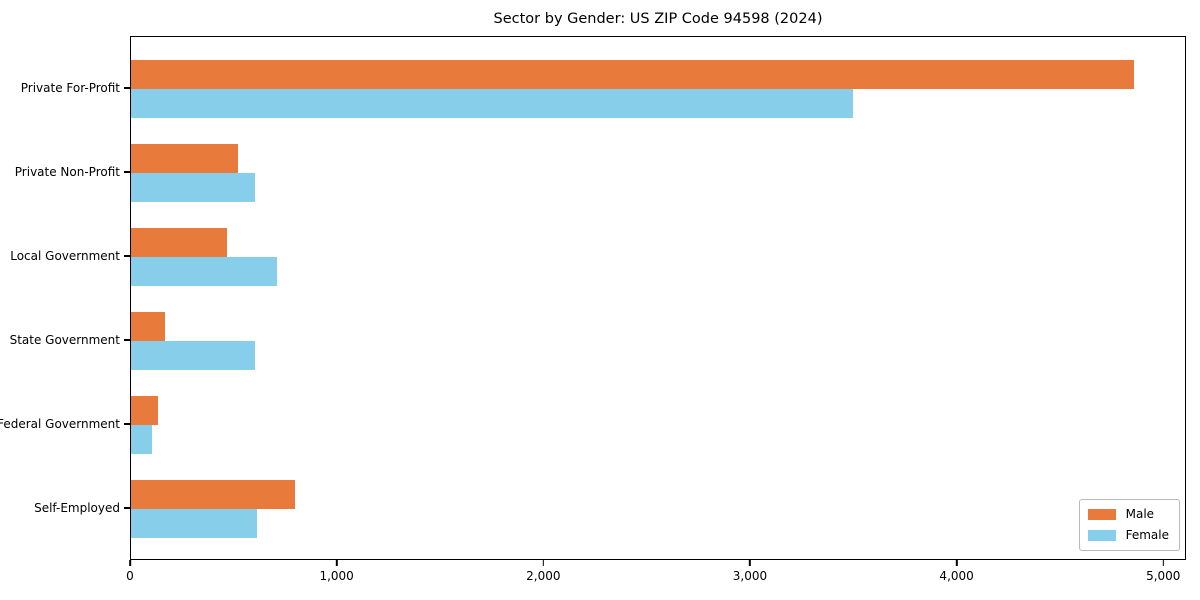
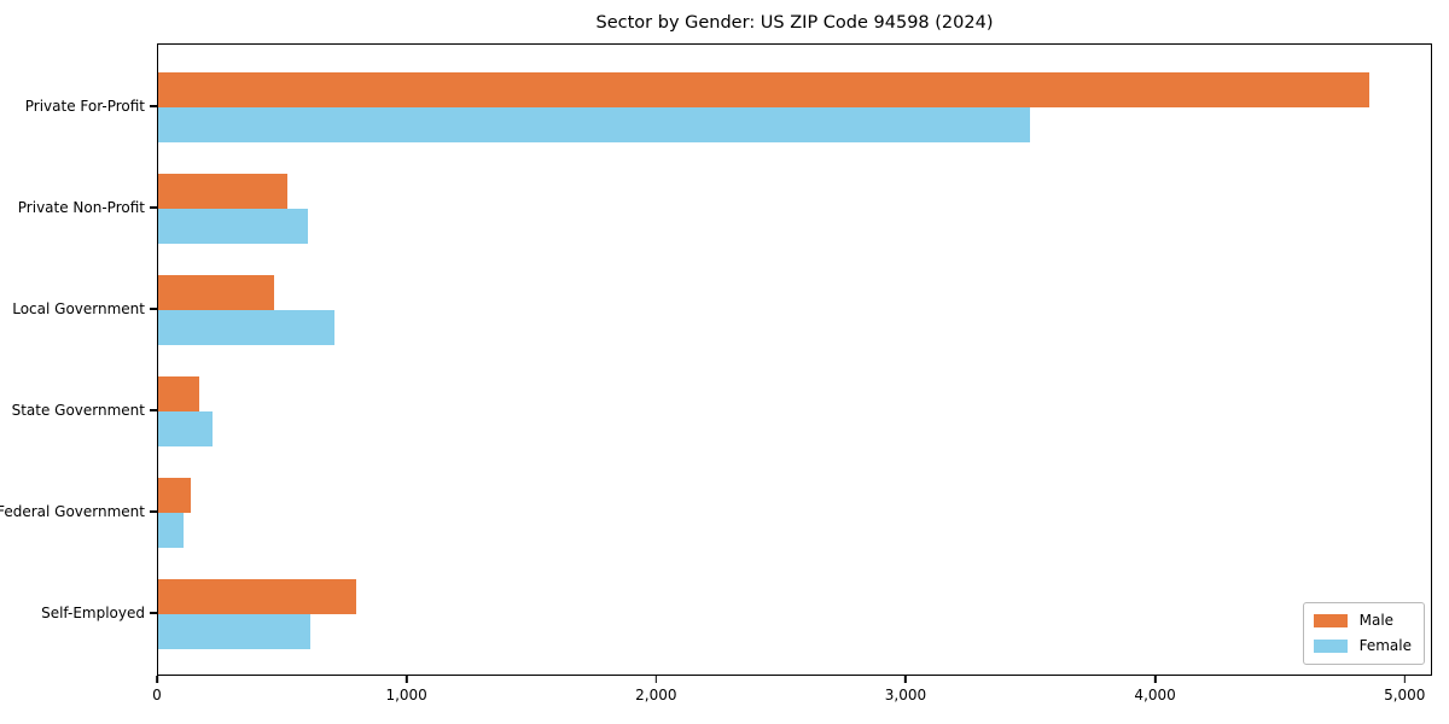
Female/State Government: 600 -> 220
